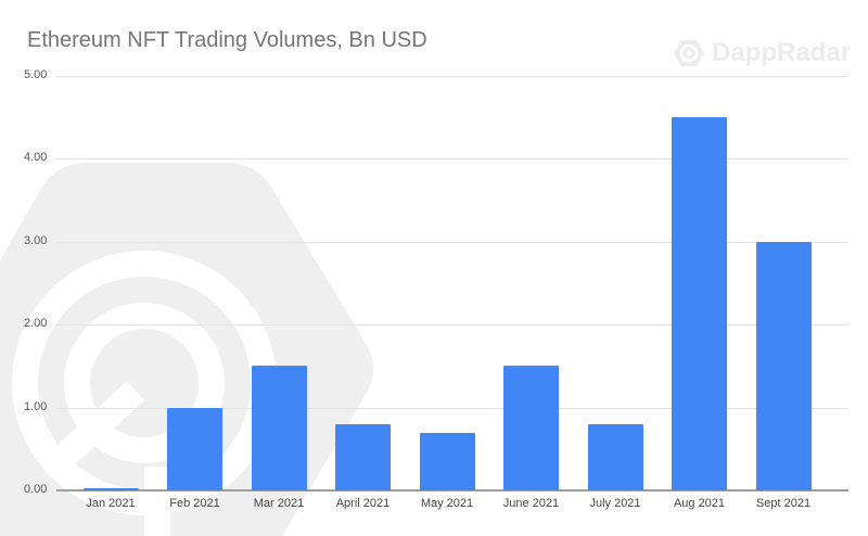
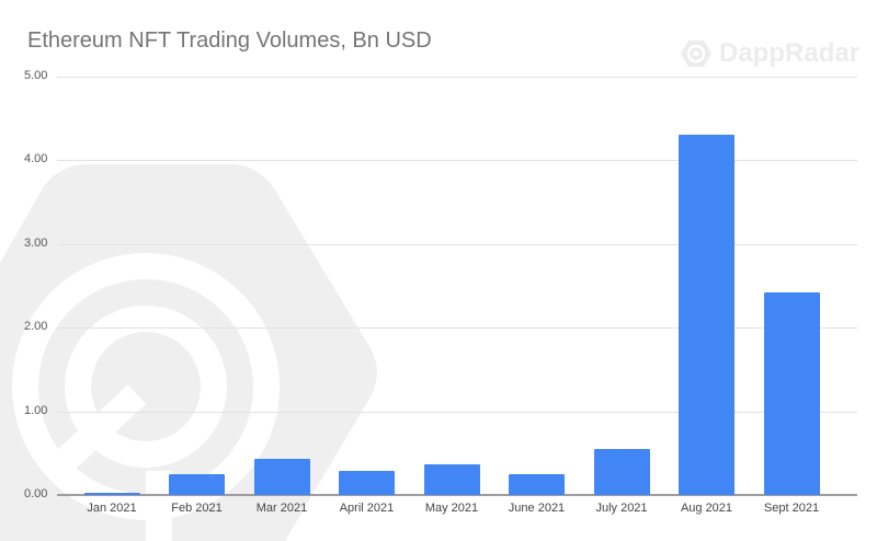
Feb 2021: 1.0 -> 0.2
Mar 2021: 1.5 -> 0.4
April 2021: 0.8 -> 0.3
May 2021: 0.7 -> 0.4
June 2021: 1.5 -> 0.2
July 2021: 0.8 -> 0.6
Aug 2021: 4.5 -> 4.3
Sept 2021: 3.0 -> 2.4
